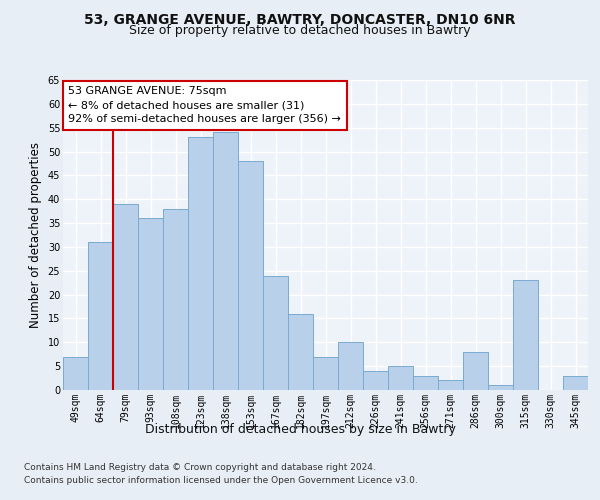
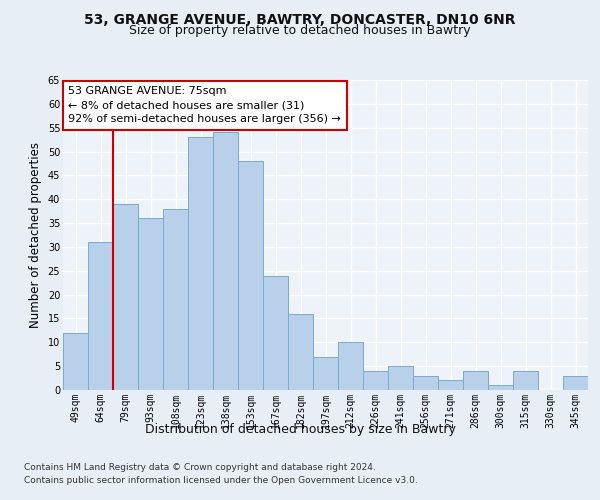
49sqm: 7 -> 12
286sqm: 8 -> 4
315sqm: 23 -> 4
